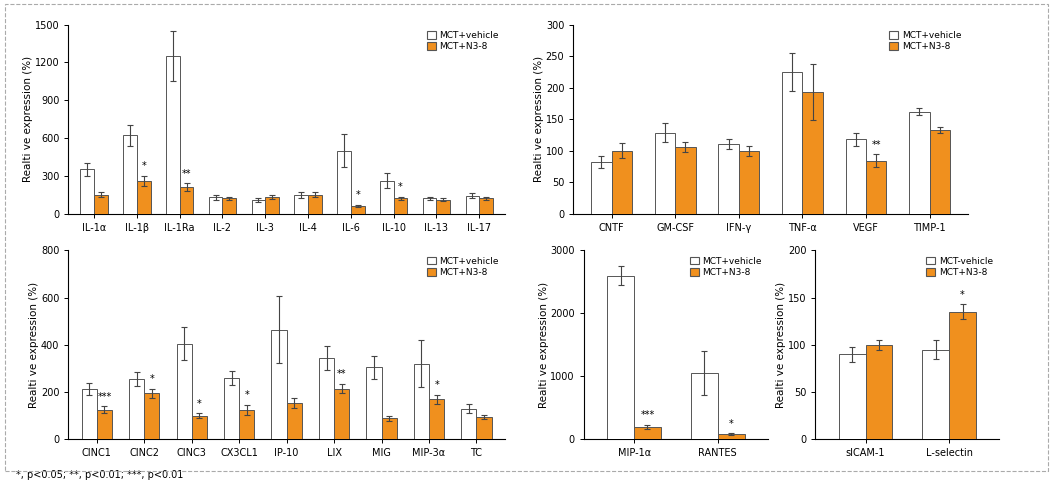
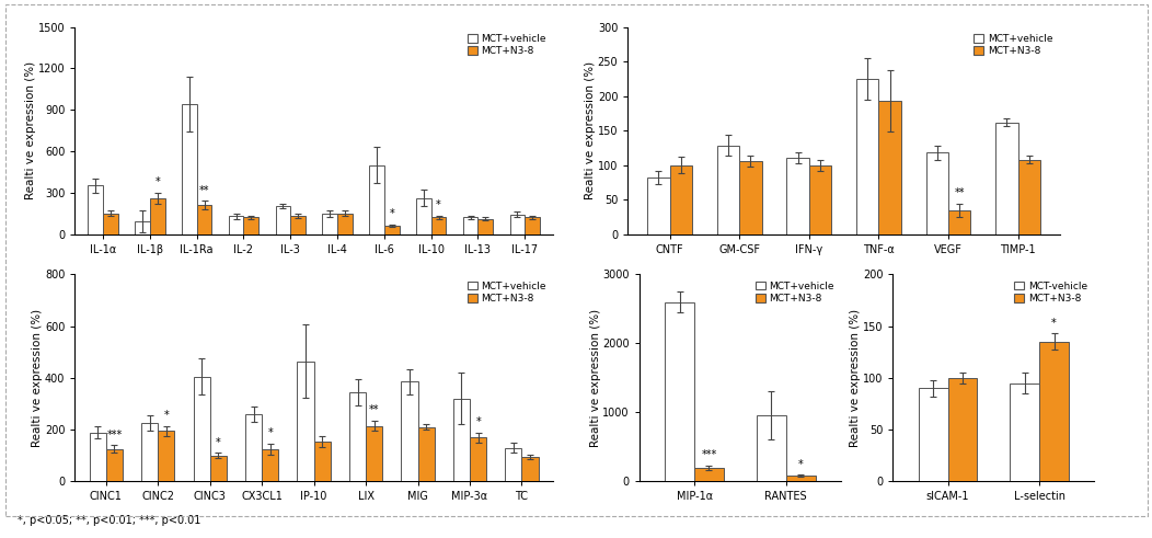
MCT+vehicle/IL-1β: 620 -> 90
MCT+vehicle/IL-1Ra: 1250 -> 940
MCT+vehicle/IL-3: 110 -> 200
MCT+N3-8/VEGF: 84 -> 34
MCT+N3-8/TIMP-1: 133 -> 108
MCT+vehicle/CINC1: 215 -> 190
MCT+vehicle/CINC2: 255 -> 225
MCT+vehicle/MIG: 305 -> 385
MCT+N3-8/MIG: 90 -> 210
MCT+vehicle/RANTES: 1060 -> 960
